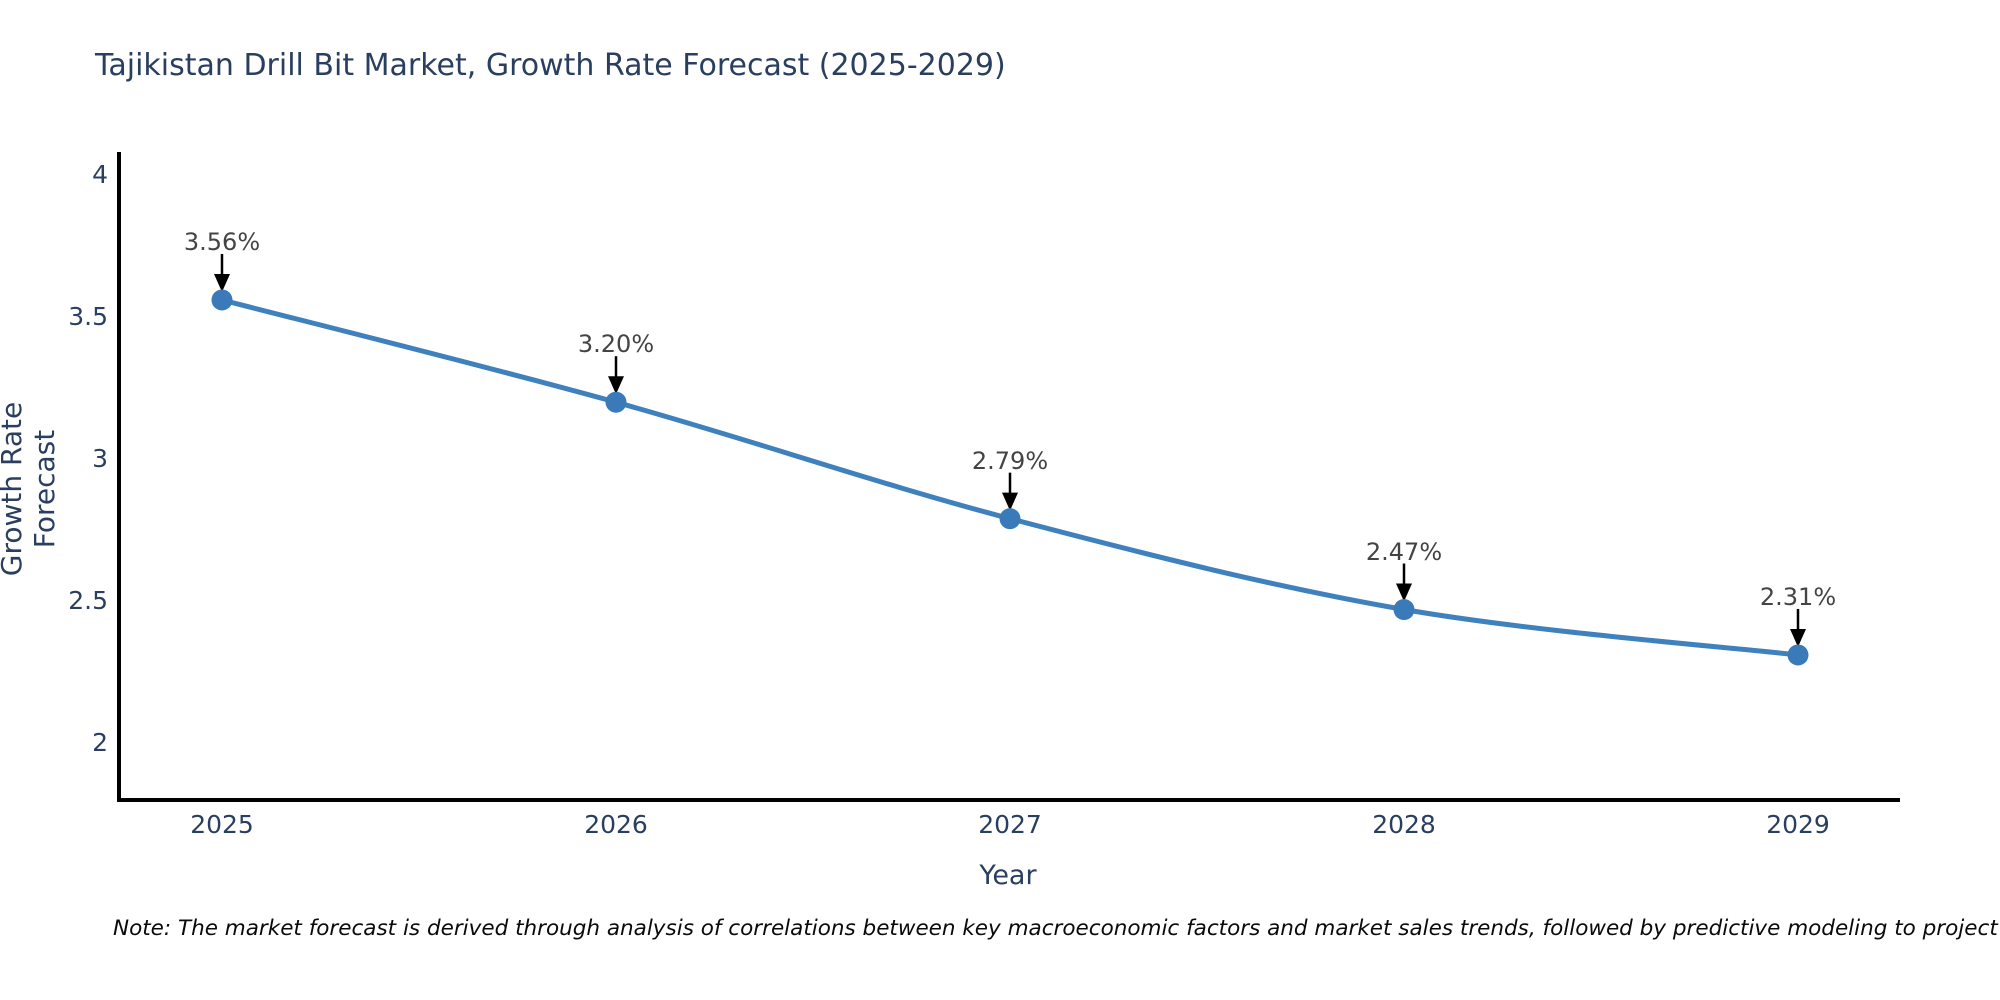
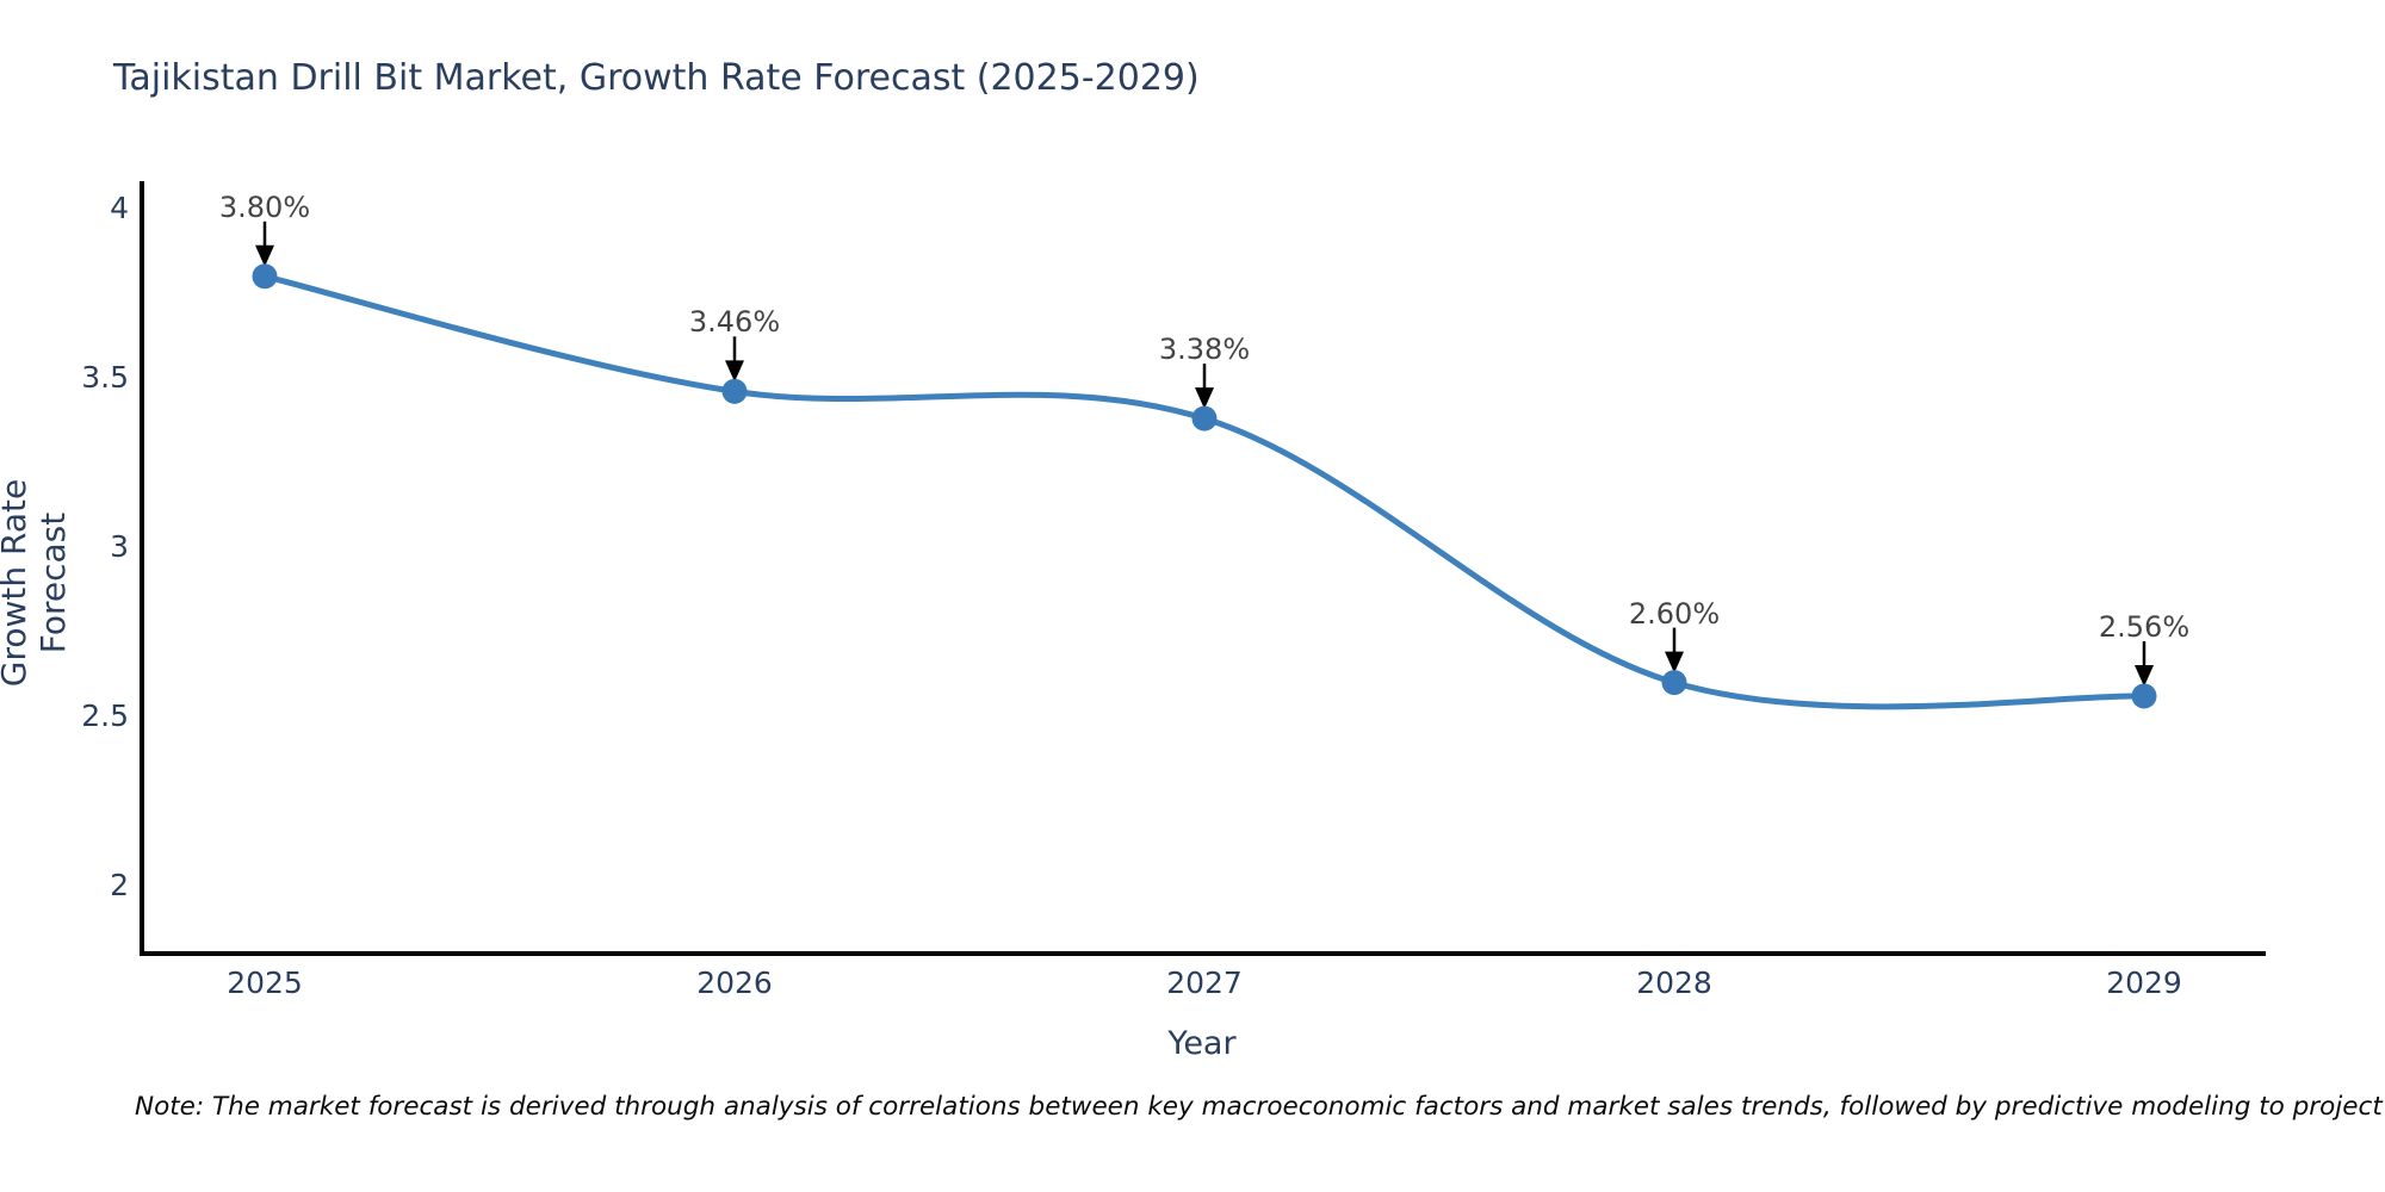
2025: 3.56% -> 3.80%
2026: 3.20% -> 3.46%
2027: 2.79% -> 3.38%
2028: 2.47% -> 2.60%
2029: 2.31% -> 2.56%
